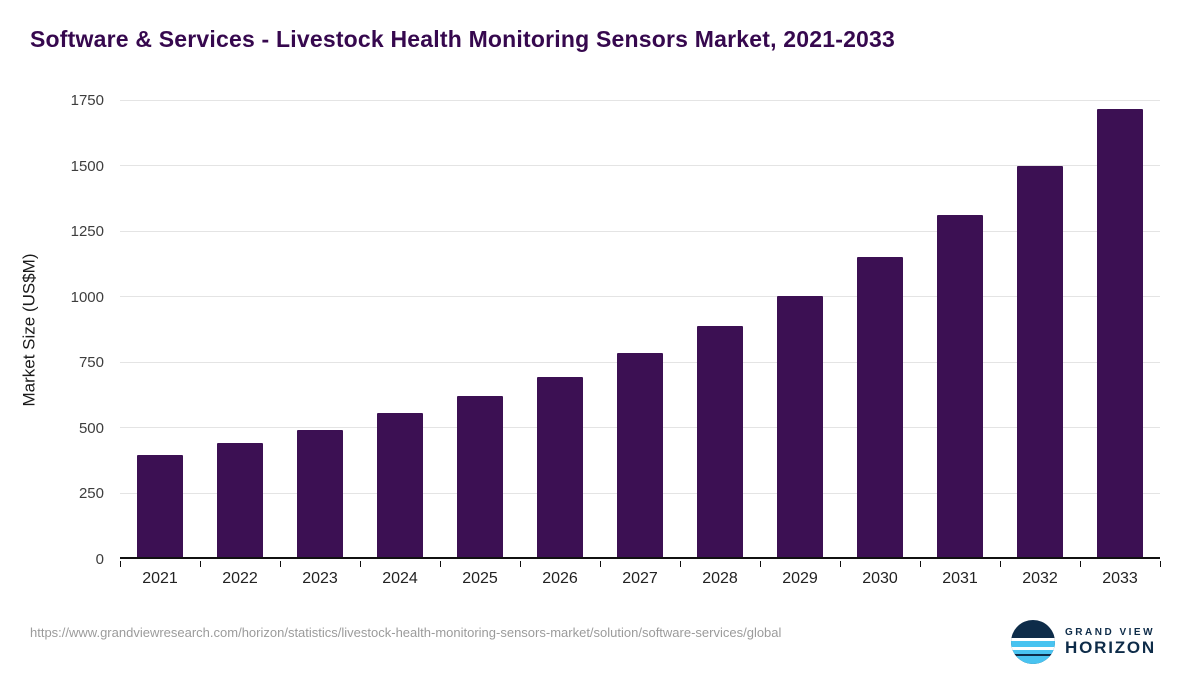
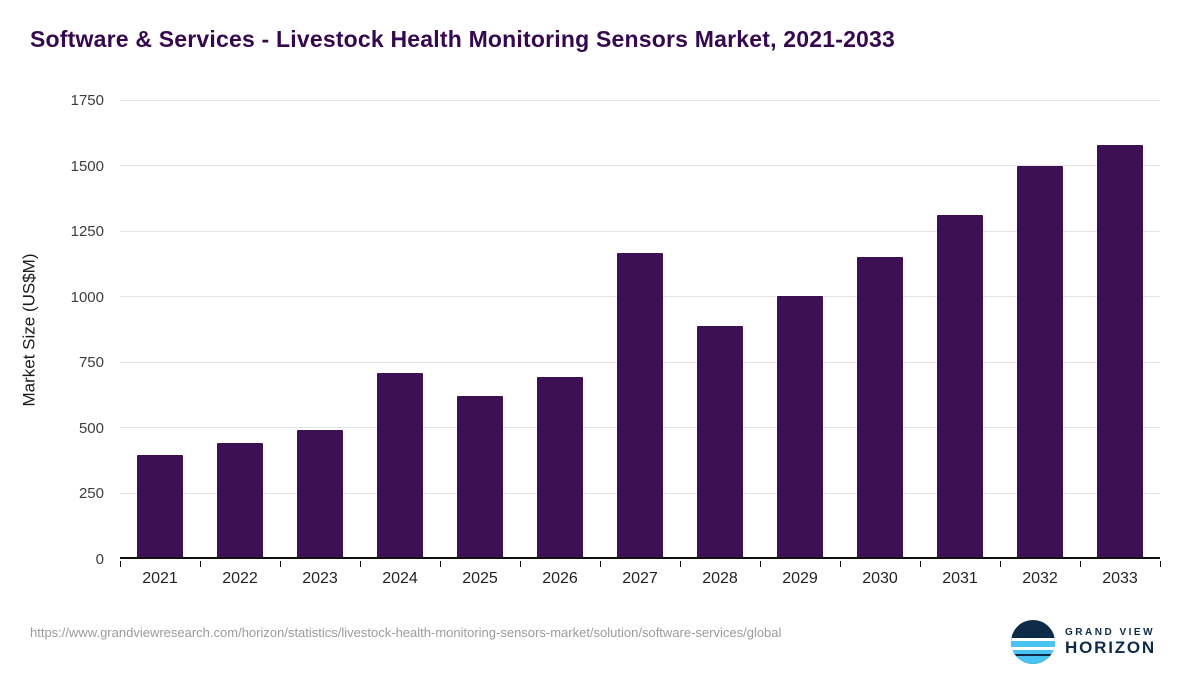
2024: 550 -> 700
2027: 780 -> 1160
2033: 1710 -> 1570
